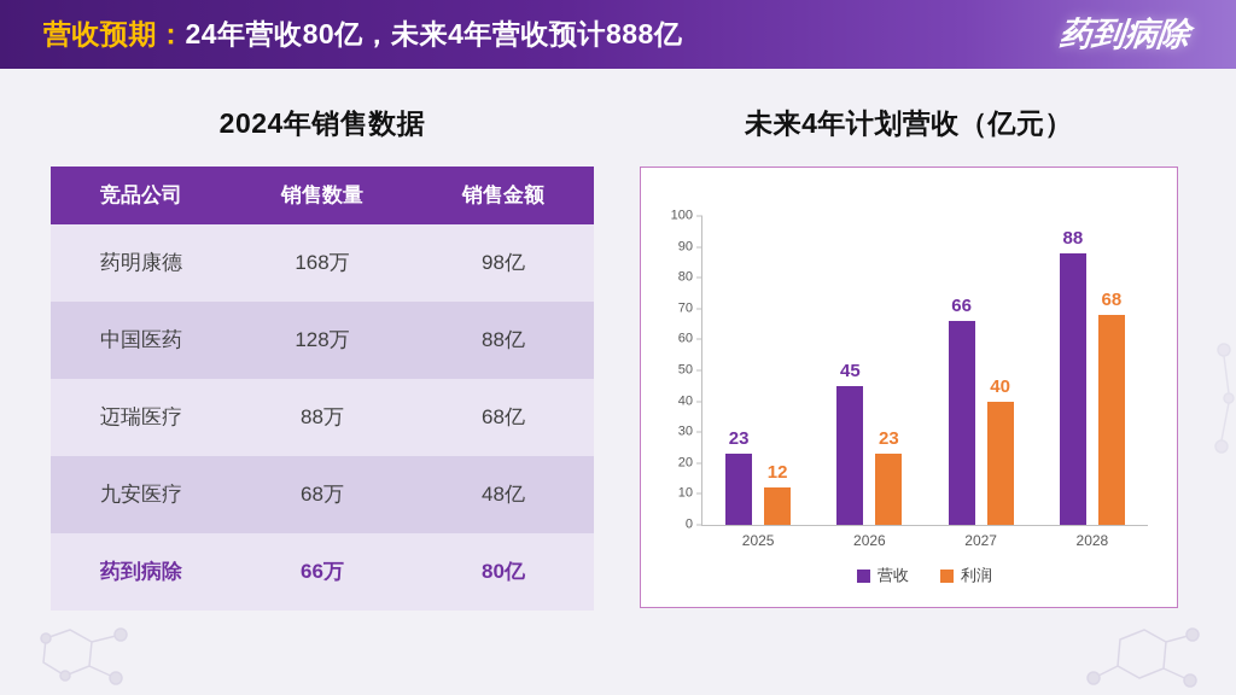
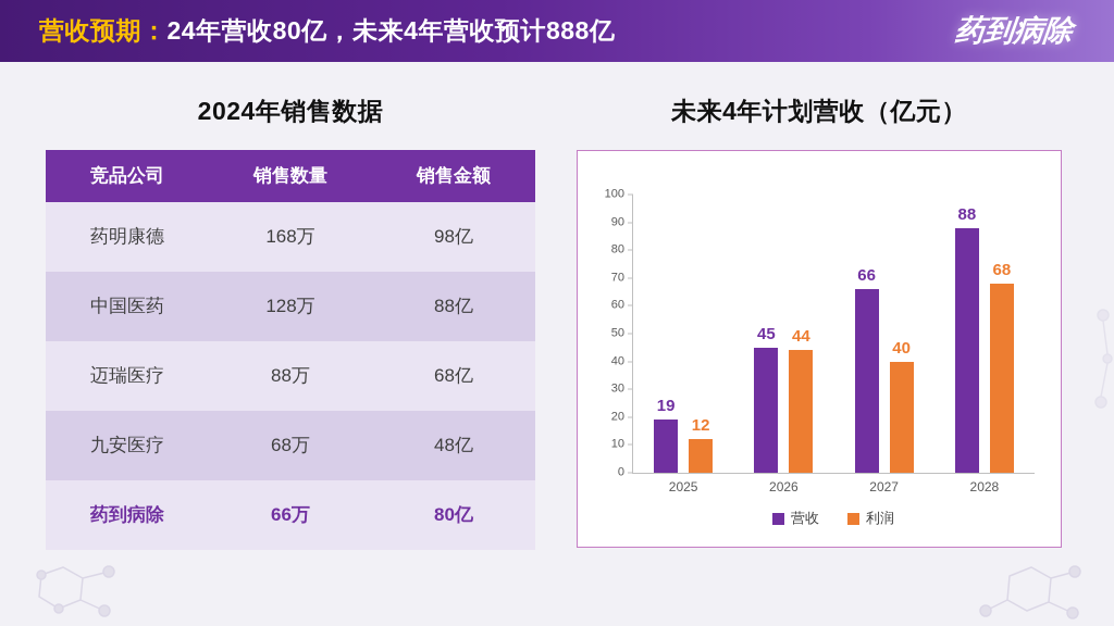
营收/2025: 23 -> 19
利润/2026: 23 -> 44
